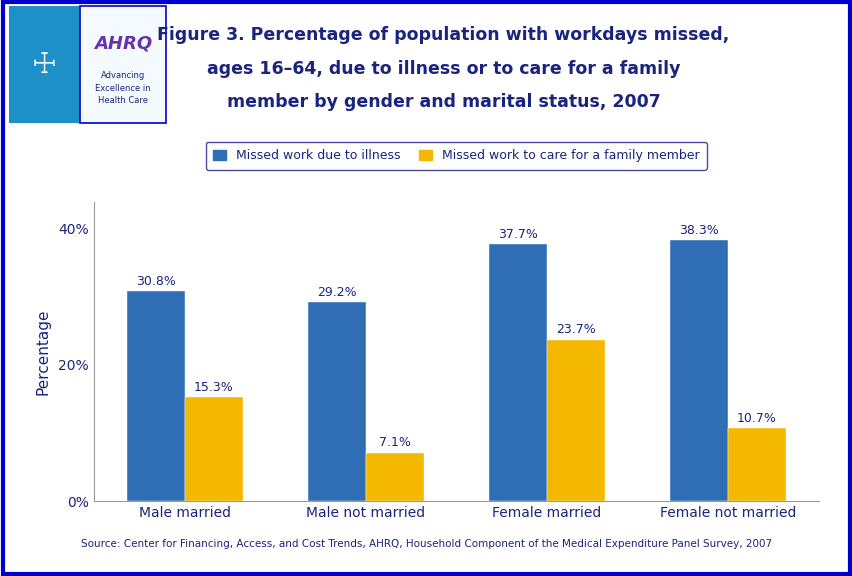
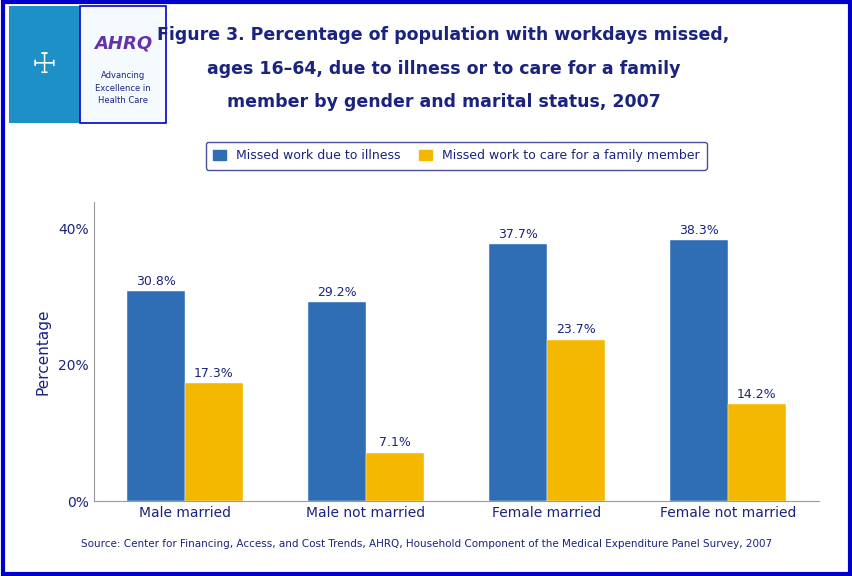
Missed work to care for a family member/Male married: 15.3% -> 17.3%
Missed work to care for a family member/Female not married: 10.7% -> 14.2%
